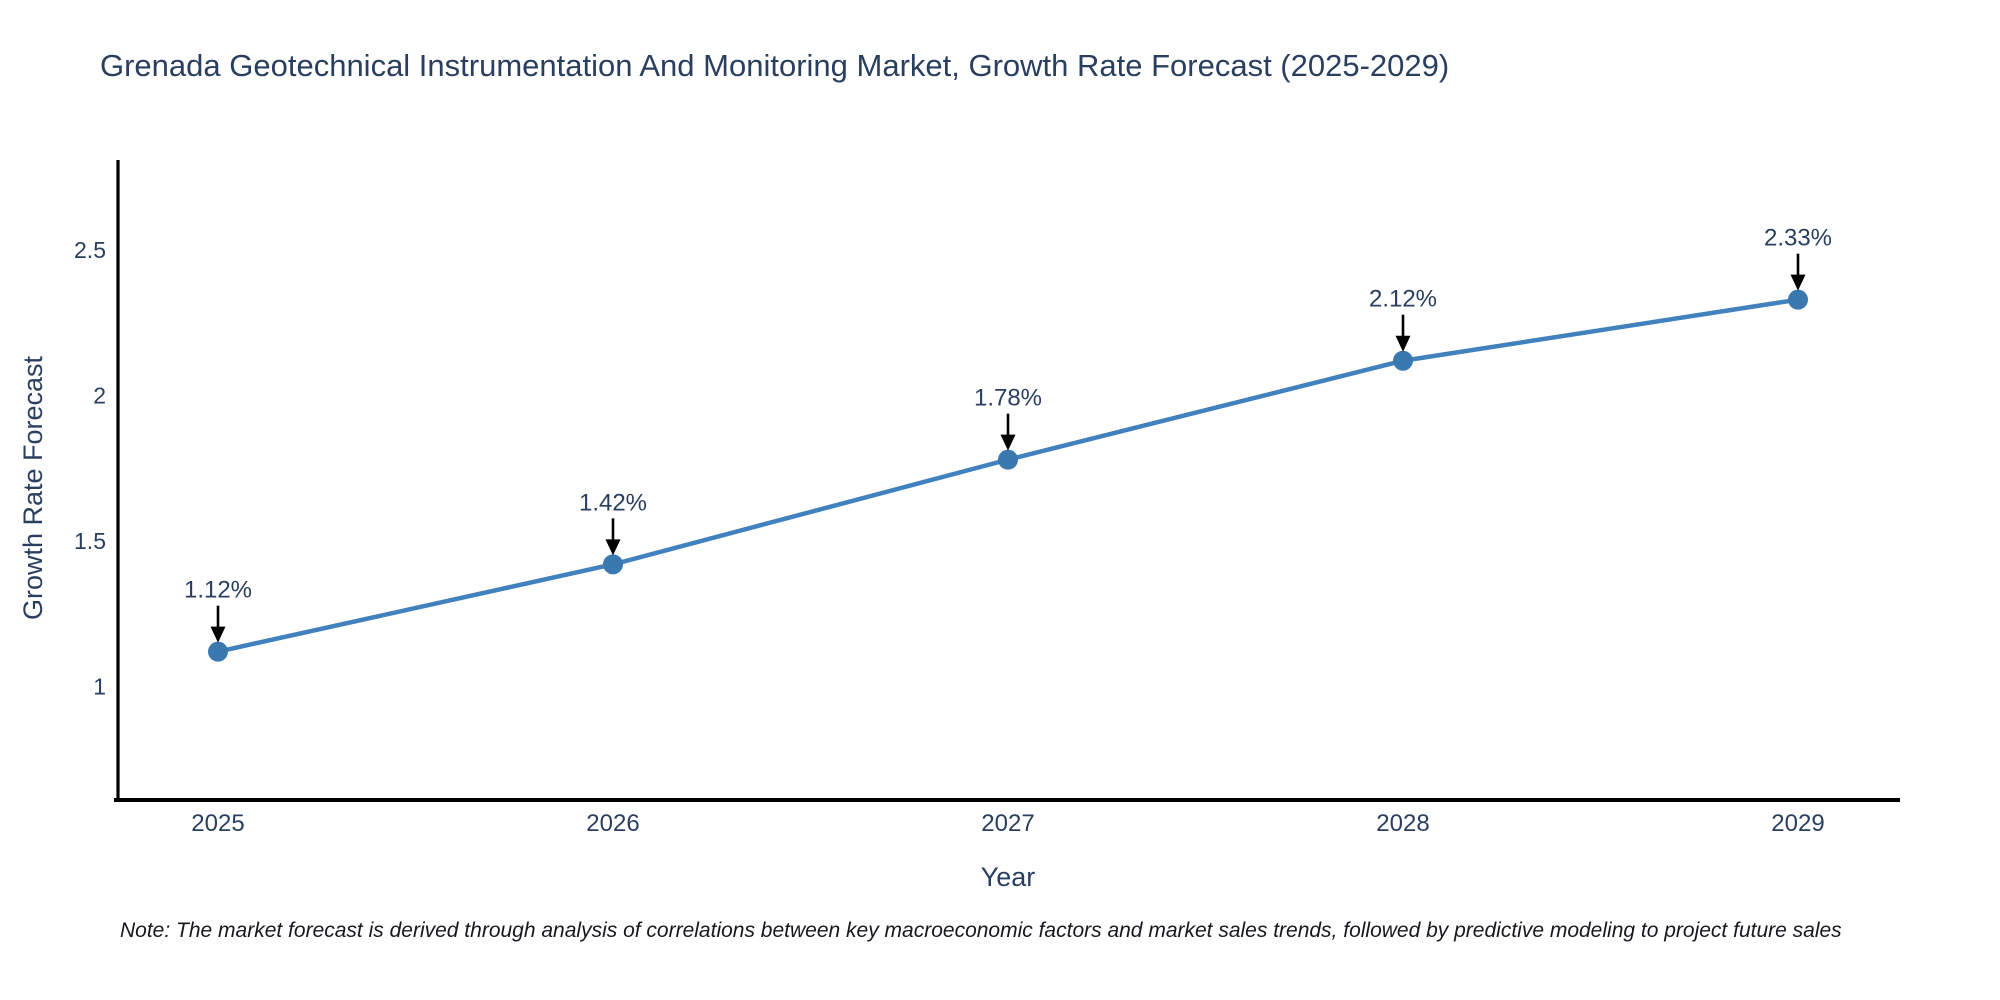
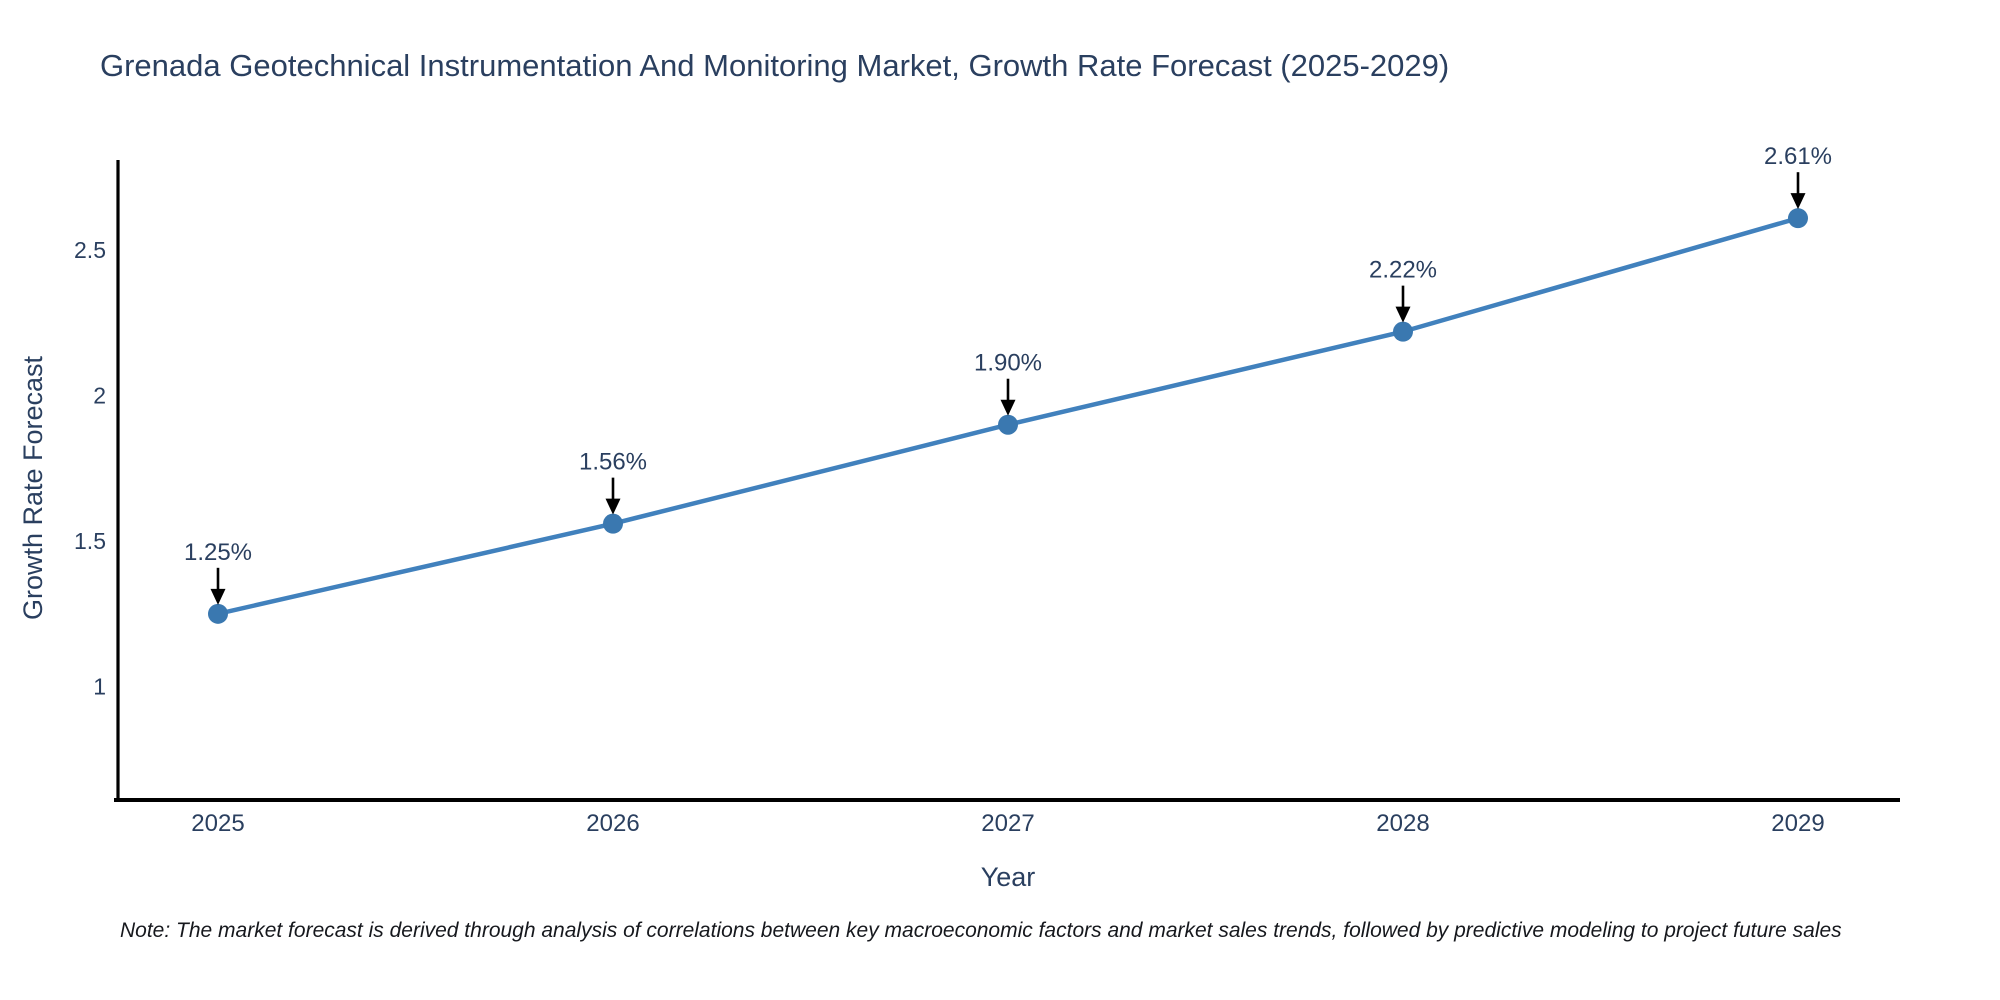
2025: 1.12% -> 1.25%
2026: 1.42% -> 1.56%
2027: 1.78% -> 1.90%
2028: 2.12% -> 2.22%
2029: 2.33% -> 2.61%
